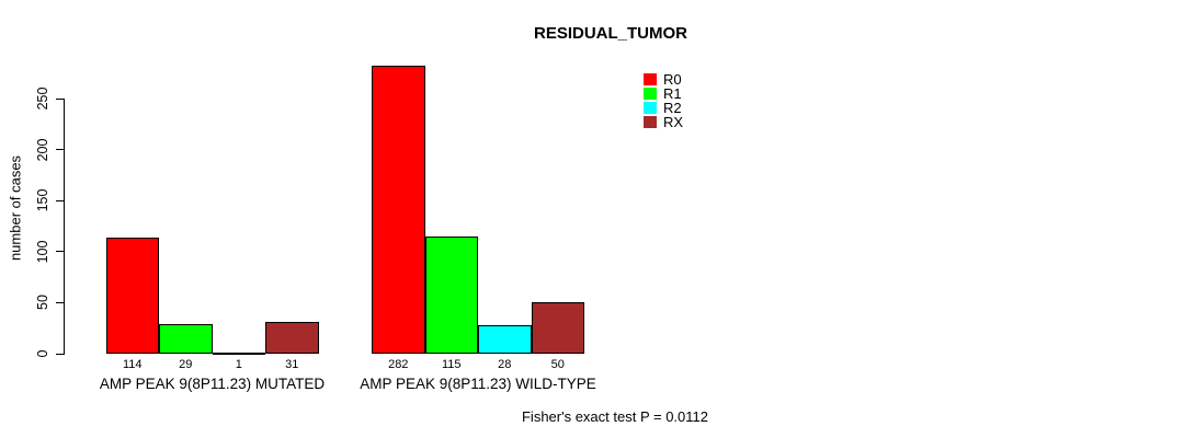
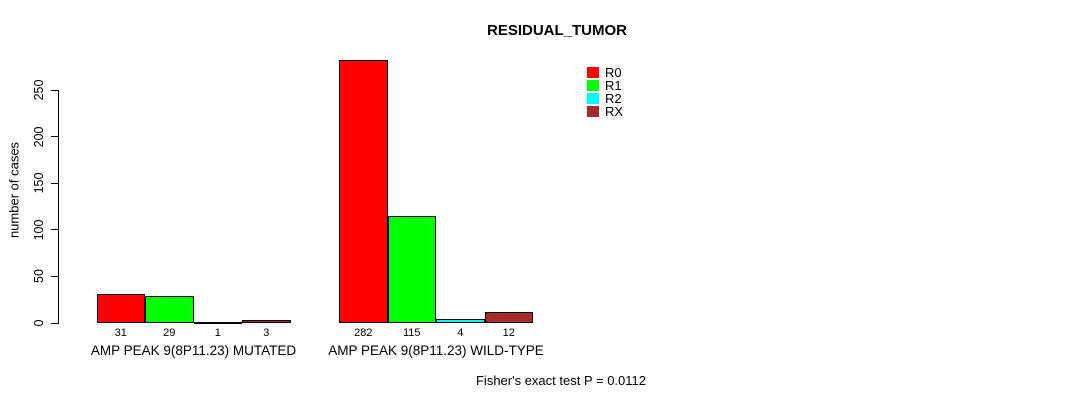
R0/AMP PEAK 9(8P11.23) MUTATED: 114 -> 31
RX/AMP PEAK 9(8P11.23) MUTATED: 31 -> 3
R2/AMP PEAK 9(8P11.23) WILD-TYPE: 28 -> 4
RX/AMP PEAK 9(8P11.23) WILD-TYPE: 50 -> 12
